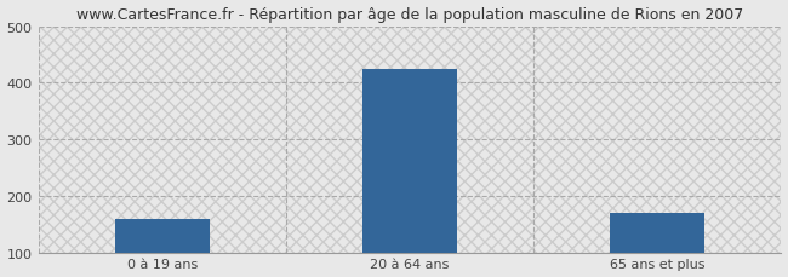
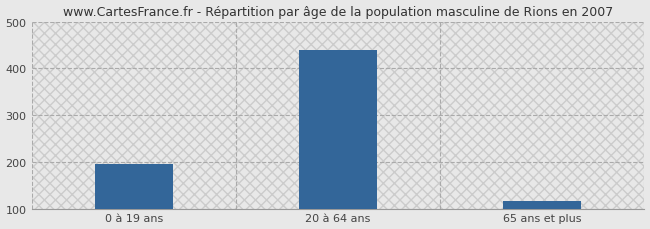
0 à 19 ans: 160 -> 195
20 à 64 ans: 425 -> 440
65 ans et plus: 170 -> 117
